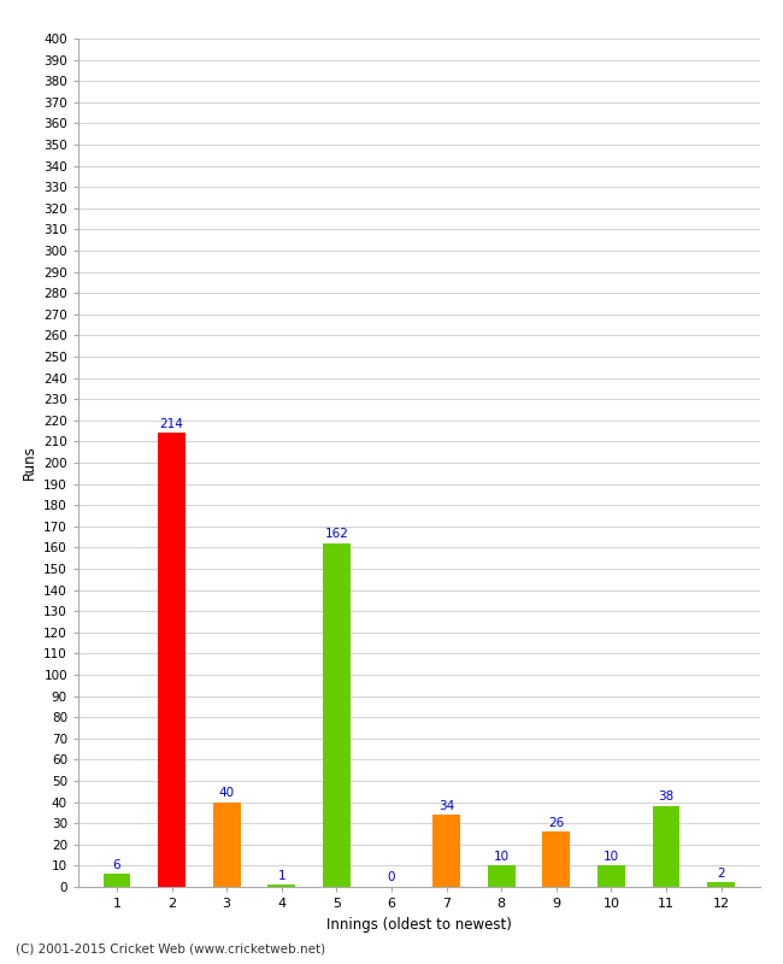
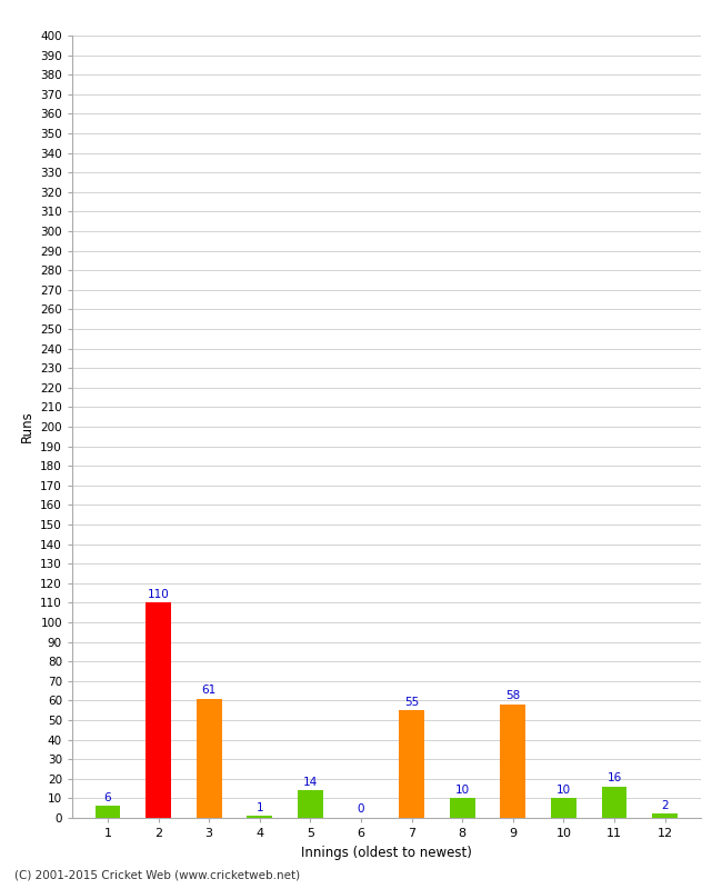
2: 214 -> 110
3: 40 -> 61
5: 162 -> 14
7: 34 -> 55
9: 26 -> 58
11: 38 -> 16
